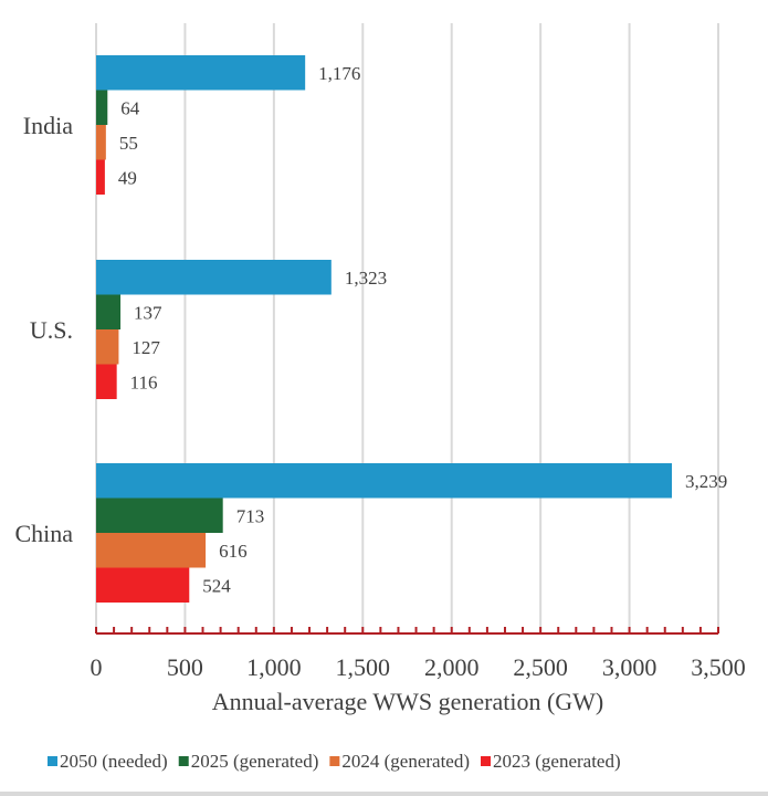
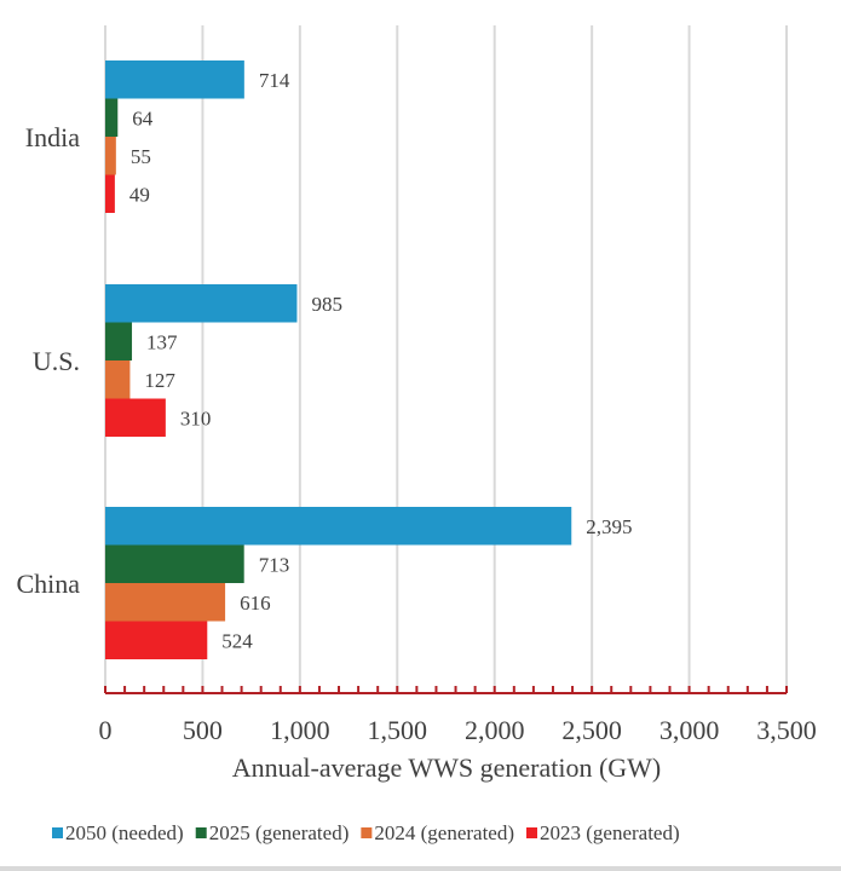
2050 (needed)/India: 1,176 -> 714
2050 (needed)/U.S.: 1,323 -> 985
2023 (generated)/U.S.: 116 -> 310
2050 (needed)/China: 3,239 -> 2,395
